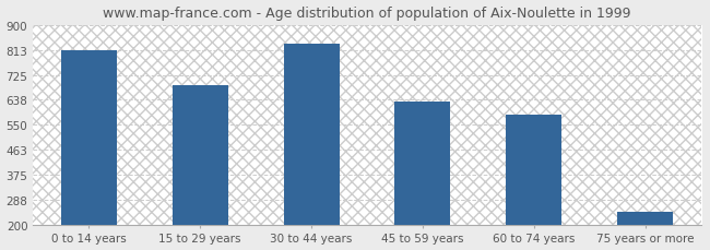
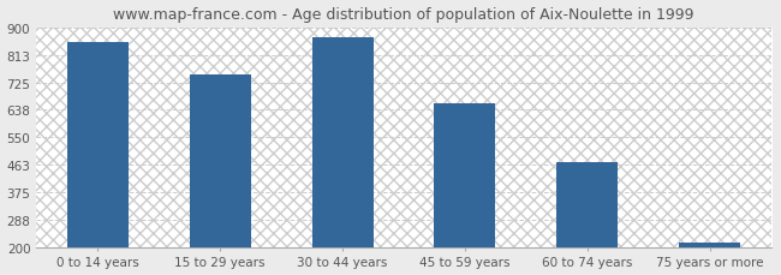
0 to 14 years: 810 -> 855
15 to 29 years: 690 -> 750
30 to 44 years: 835 -> 870
45 to 59 years: 630 -> 660
60 to 74 years: 585 -> 470
75 years or more: 245 -> 215
